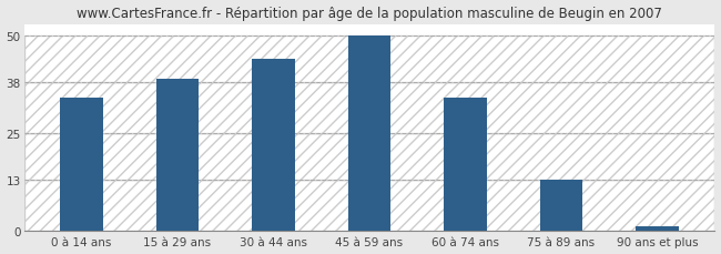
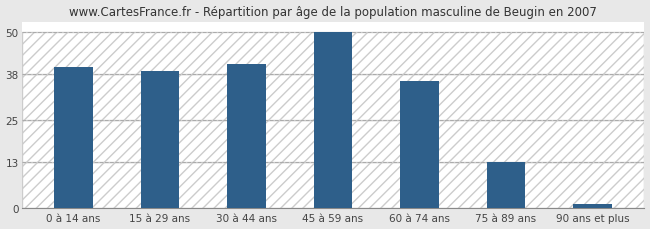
0 à 14 ans: 34 -> 40
30 à 44 ans: 44 -> 41
60 à 74 ans: 34 -> 36
